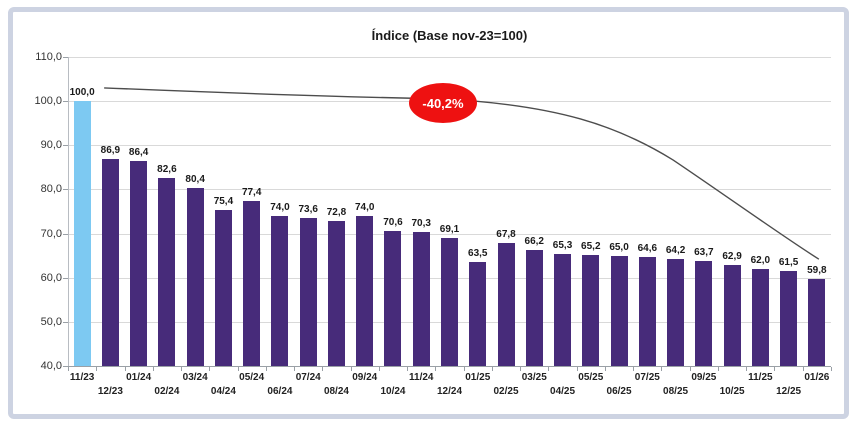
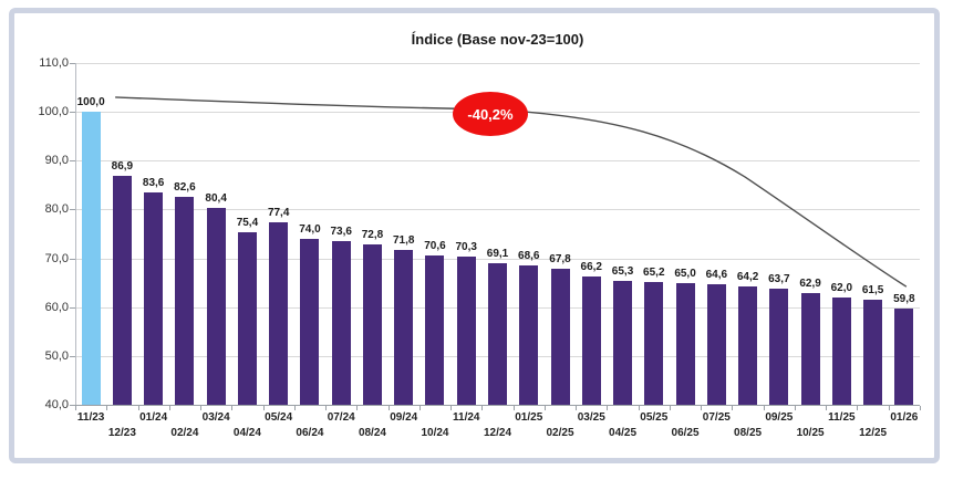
01/24: 86,4 -> 83,6
09/24: 74,0 -> 71,8
01/25: 63,5 -> 68,6
